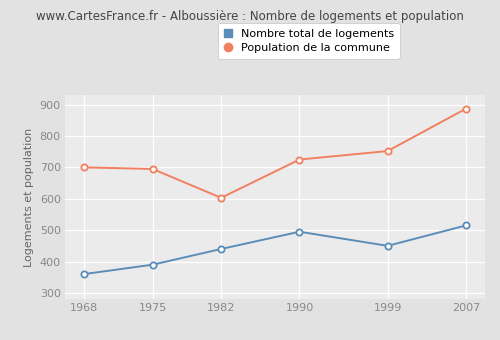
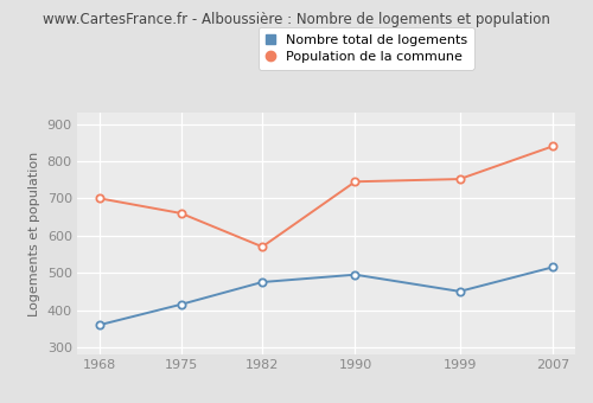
Nombre total de logements/1975: 390 -> 415
Population de la commune/1975: 695 -> 660
Nombre total de logements/1982: 440 -> 475
Population de la commune/1982: 603 -> 570
Population de la commune/1990: 725 -> 745
Population de la commune/2007: 887 -> 840
